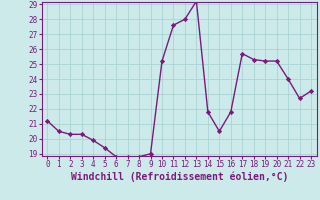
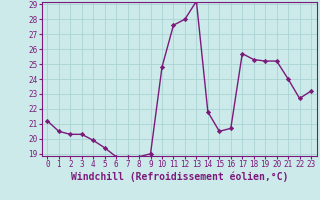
10: 25.2 -> 24.8
16: 21.8 -> 20.7
